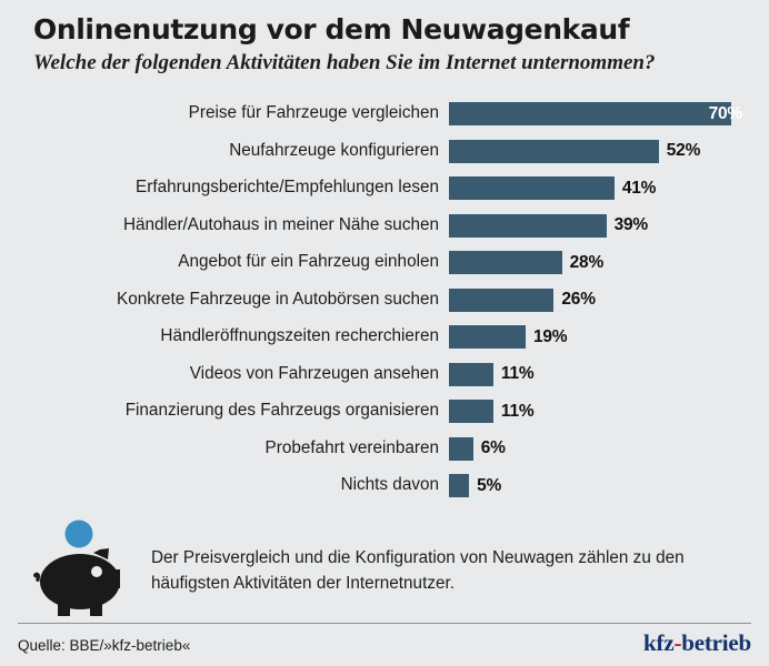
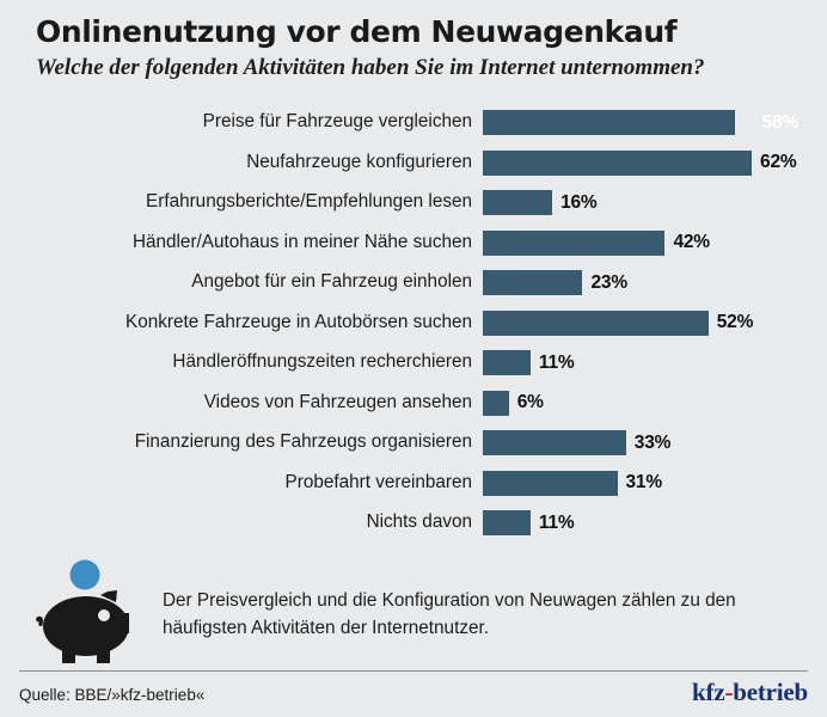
Preise für Fahrzeuge vergleichen: 70% -> 58%
Neufahrzeuge konfigurieren: 52% -> 62%
Erfahrungsberichte/Empfehlungen lesen: 41% -> 16%
Händler/Autohaus in meiner Nähe suchen: 39% -> 42%
Angebot für ein Fahrzeug einholen: 28% -> 23%
Konkrete Fahrzeuge in Autobörsen suchen: 26% -> 52%
Händleröffnungszeiten recherchieren: 19% -> 11%
Videos von Fahrzeugen ansehen: 11% -> 6%
Finanzierung des Fahrzeugs organisieren: 11% -> 33%
Probefahrt vereinbaren: 6% -> 31%
Nichts davon: 5% -> 11%
